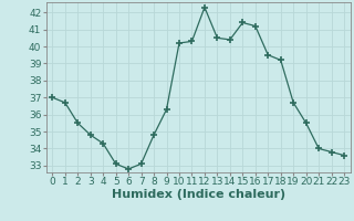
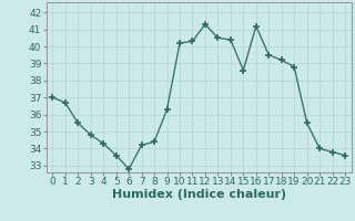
5: 33.1 -> 33.6
7: 33.1 -> 34.2
8: 34.8 -> 34.4
12: 42.3 -> 41.3
15: 41.4 -> 38.6
19: 36.7 -> 38.8
